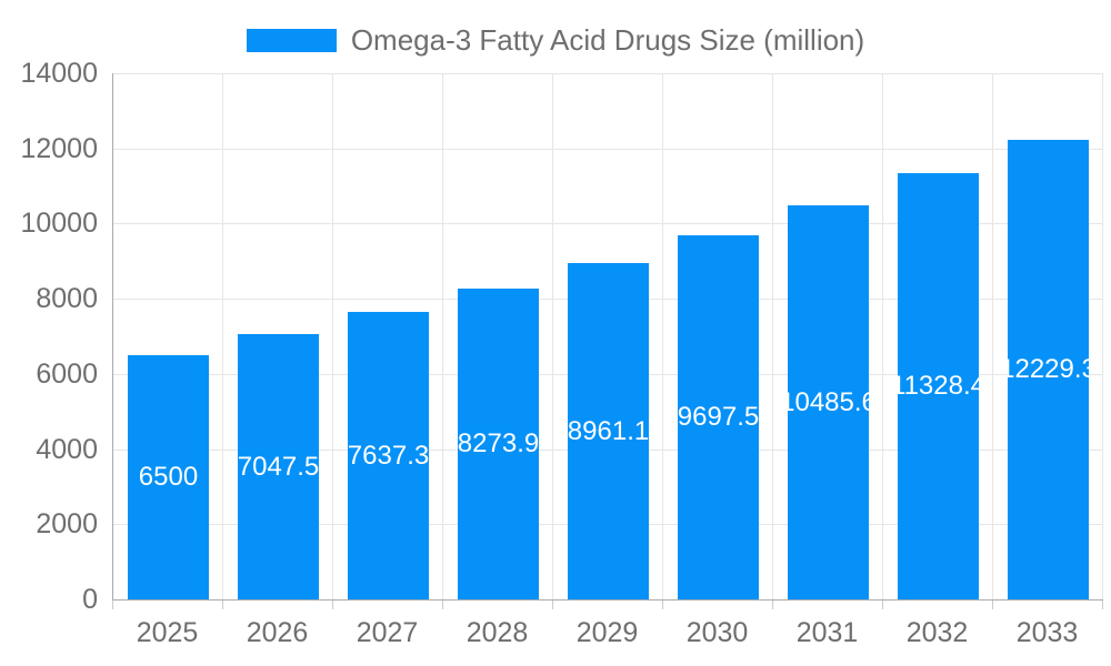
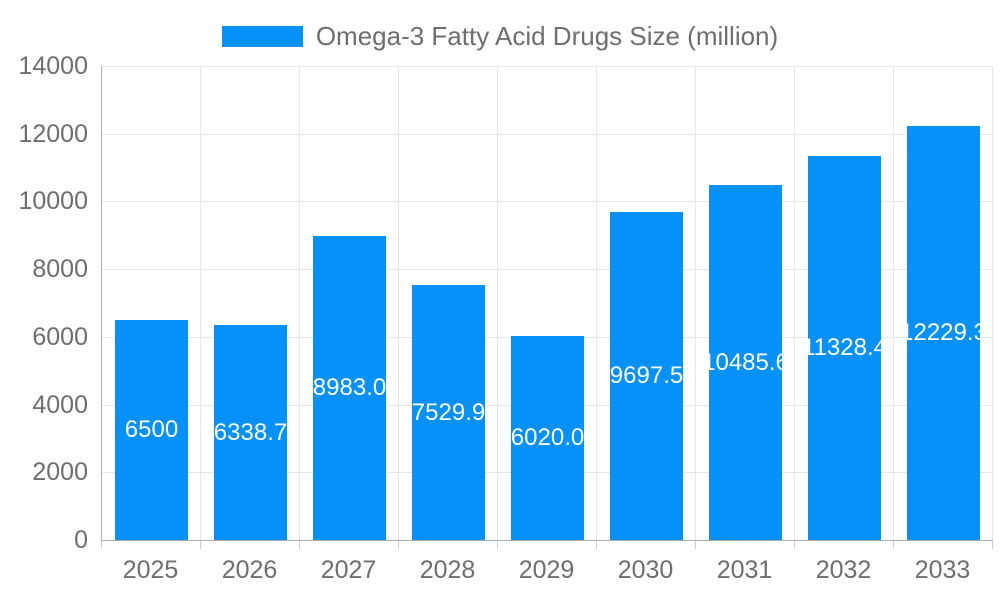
2026: 7047.5 -> 6338.7
2027: 7637.3 -> 8983.0
2028: 8273.9 -> 7529.9
2029: 8961.1 -> 6020.0
